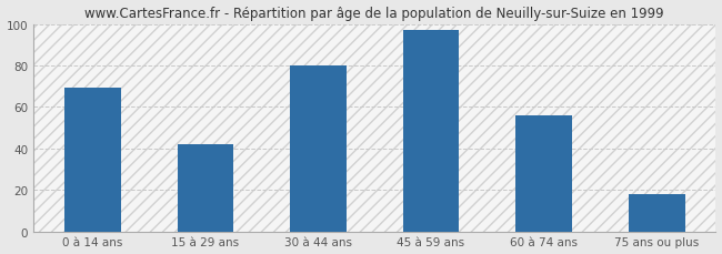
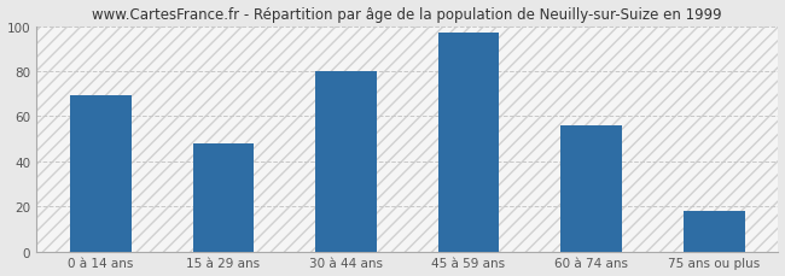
15 à 29 ans: 42 -> 48
